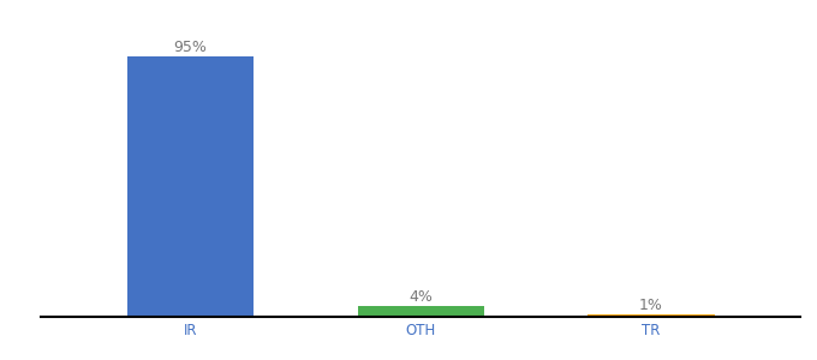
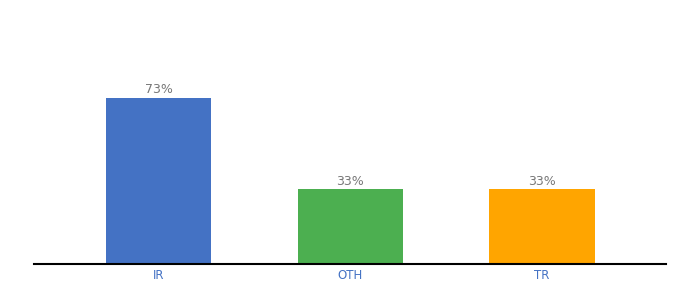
IR: 95% -> 73%
OTH: 4% -> 33%
TR: 1% -> 33%
